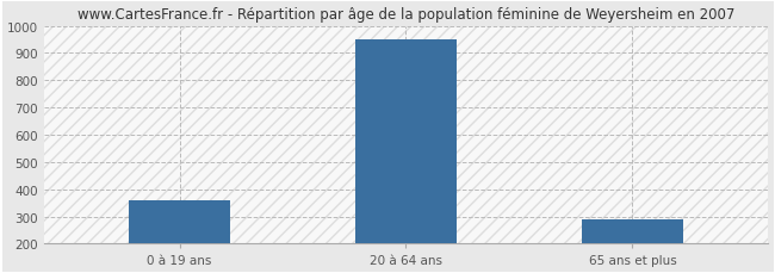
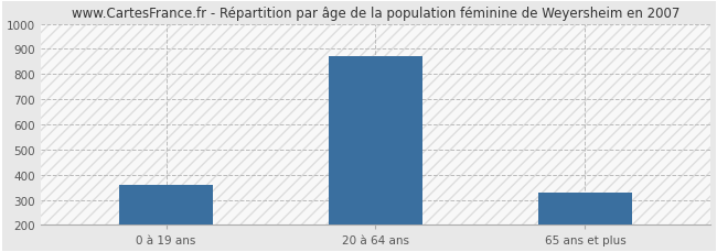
20 à 64 ans: 950 -> 870
65 ans et plus: 290 -> 330
